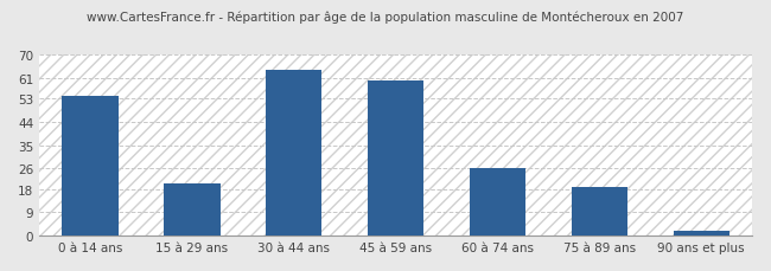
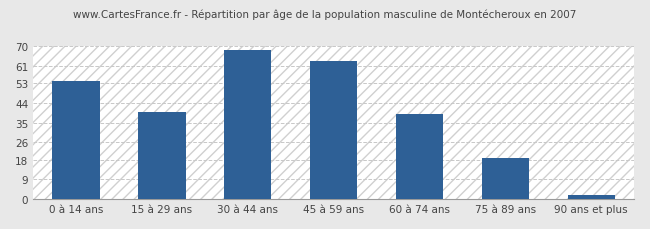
15 à 29 ans: 20 -> 40
30 à 44 ans: 64 -> 68
45 à 59 ans: 60 -> 63
60 à 74 ans: 26 -> 39
